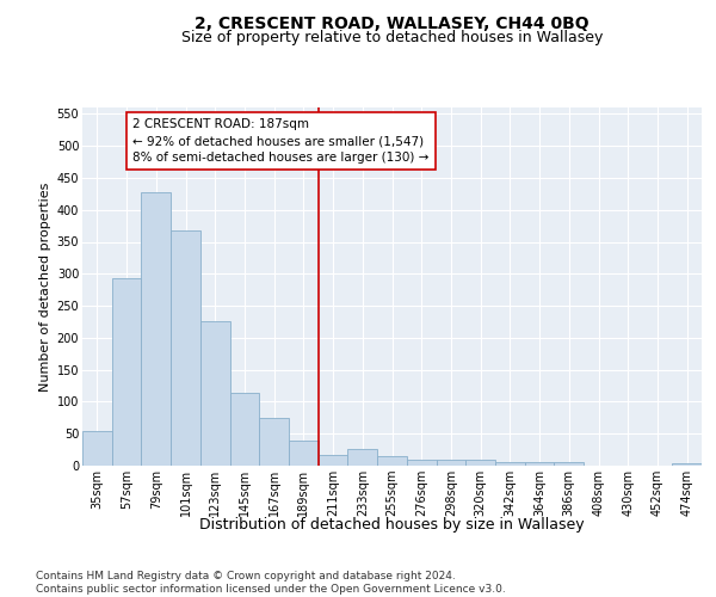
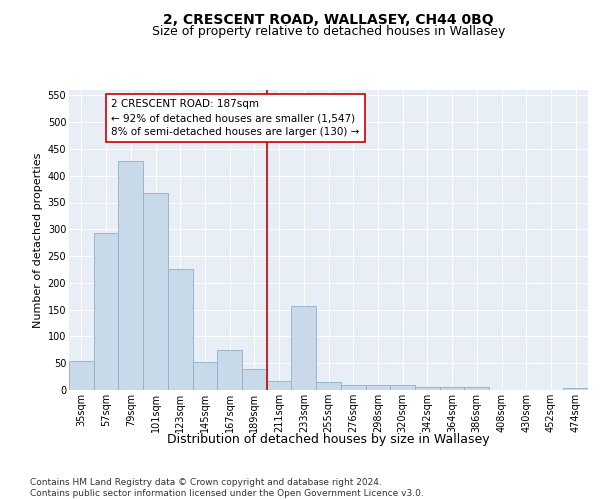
145sqm: 113 -> 52
233sqm: 27 -> 156
